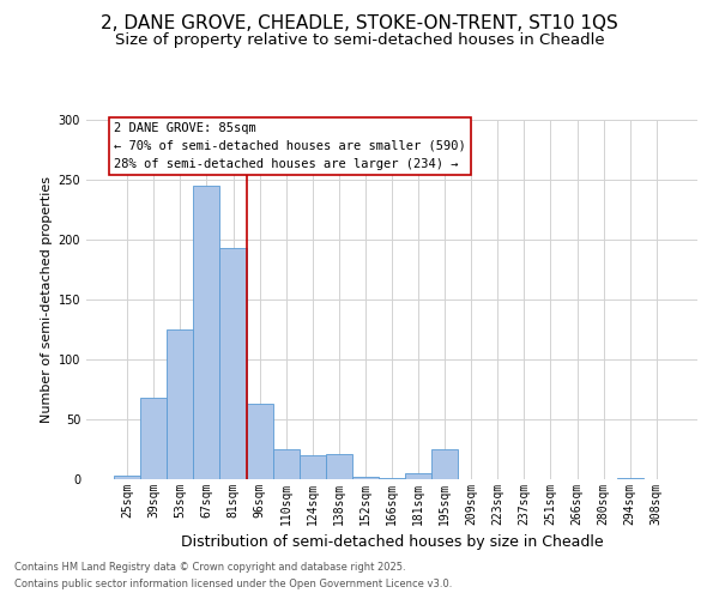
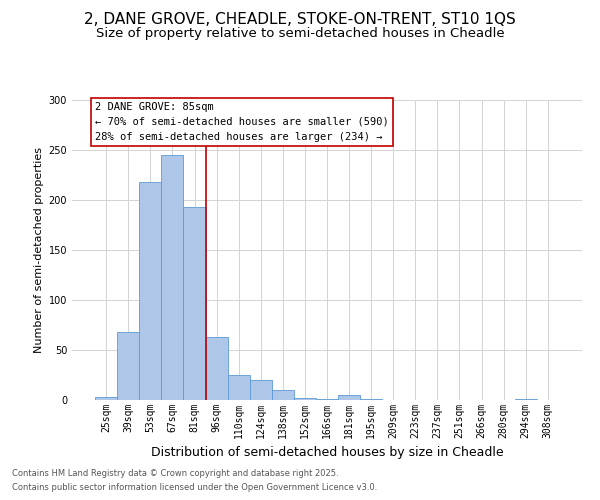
53sqm: 125 -> 218
138sqm: 21 -> 10
195sqm: 25 -> 1
